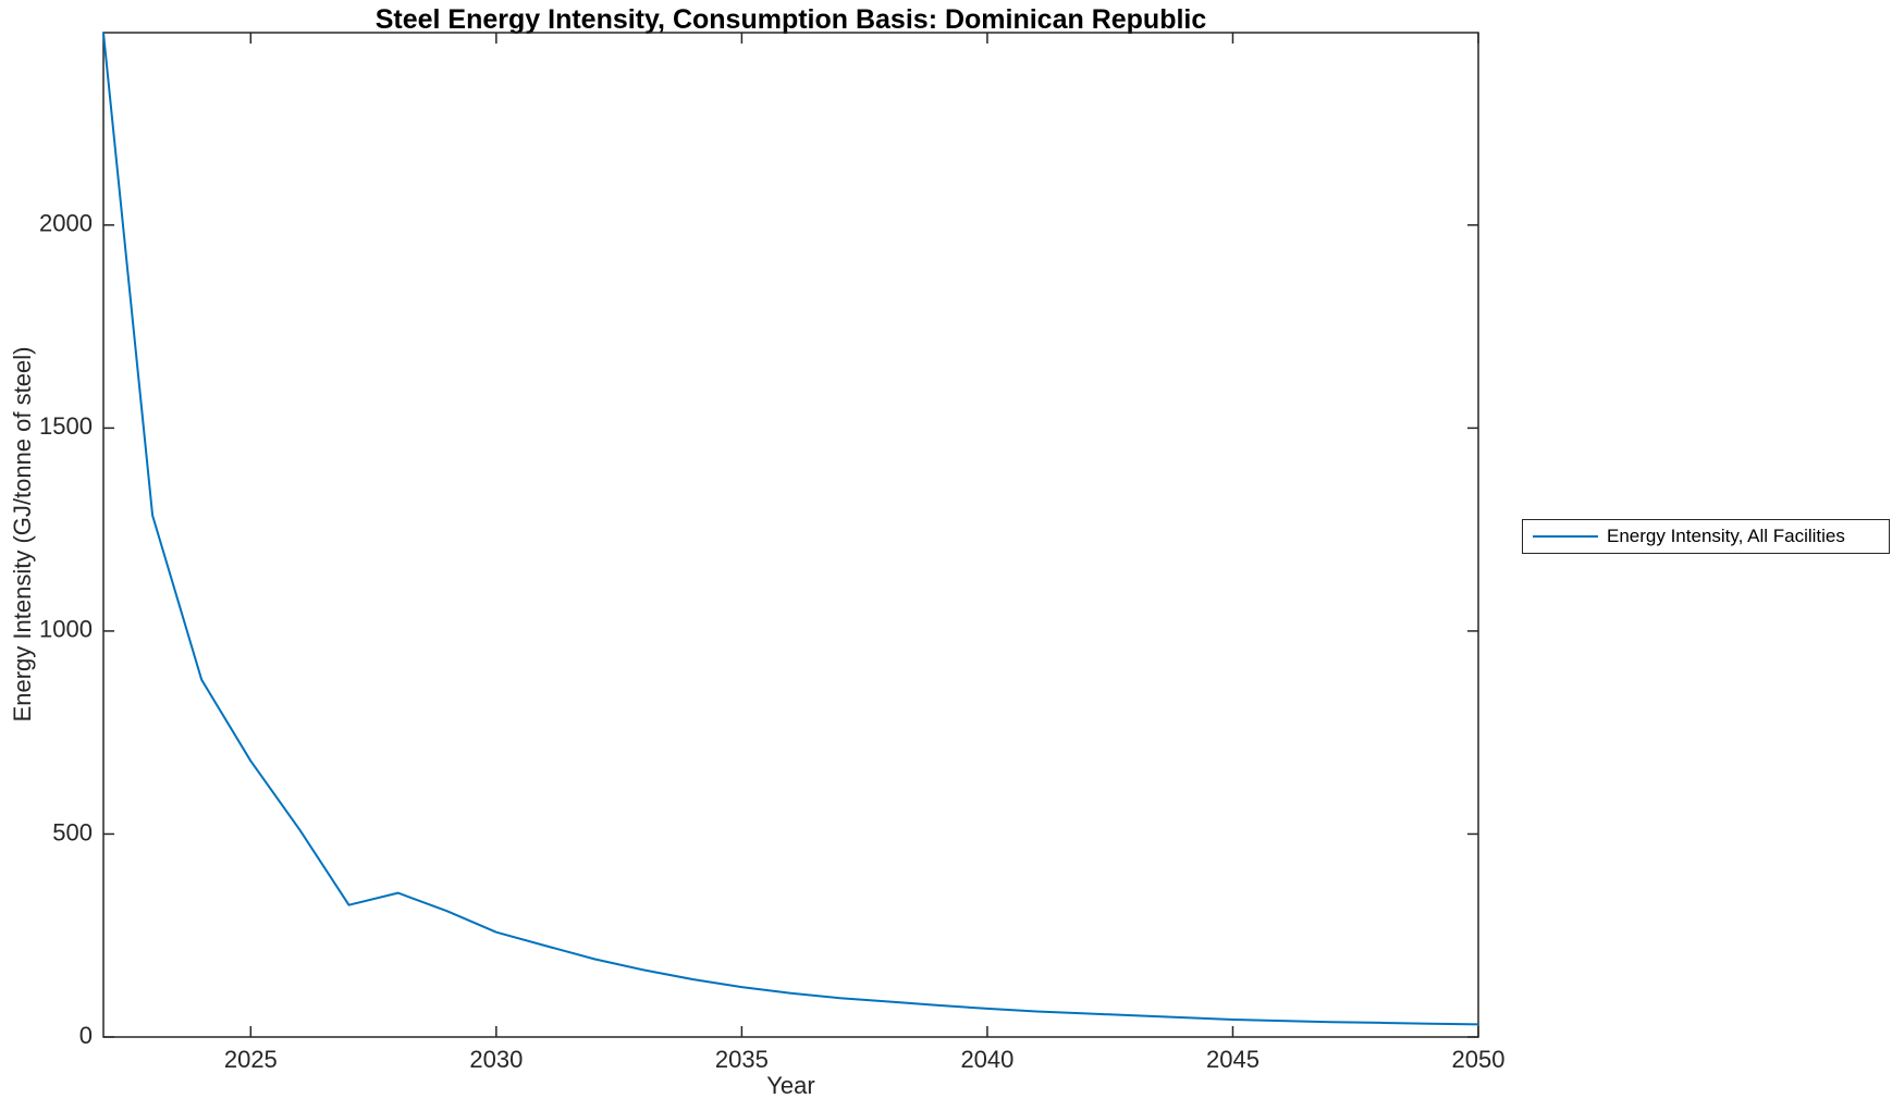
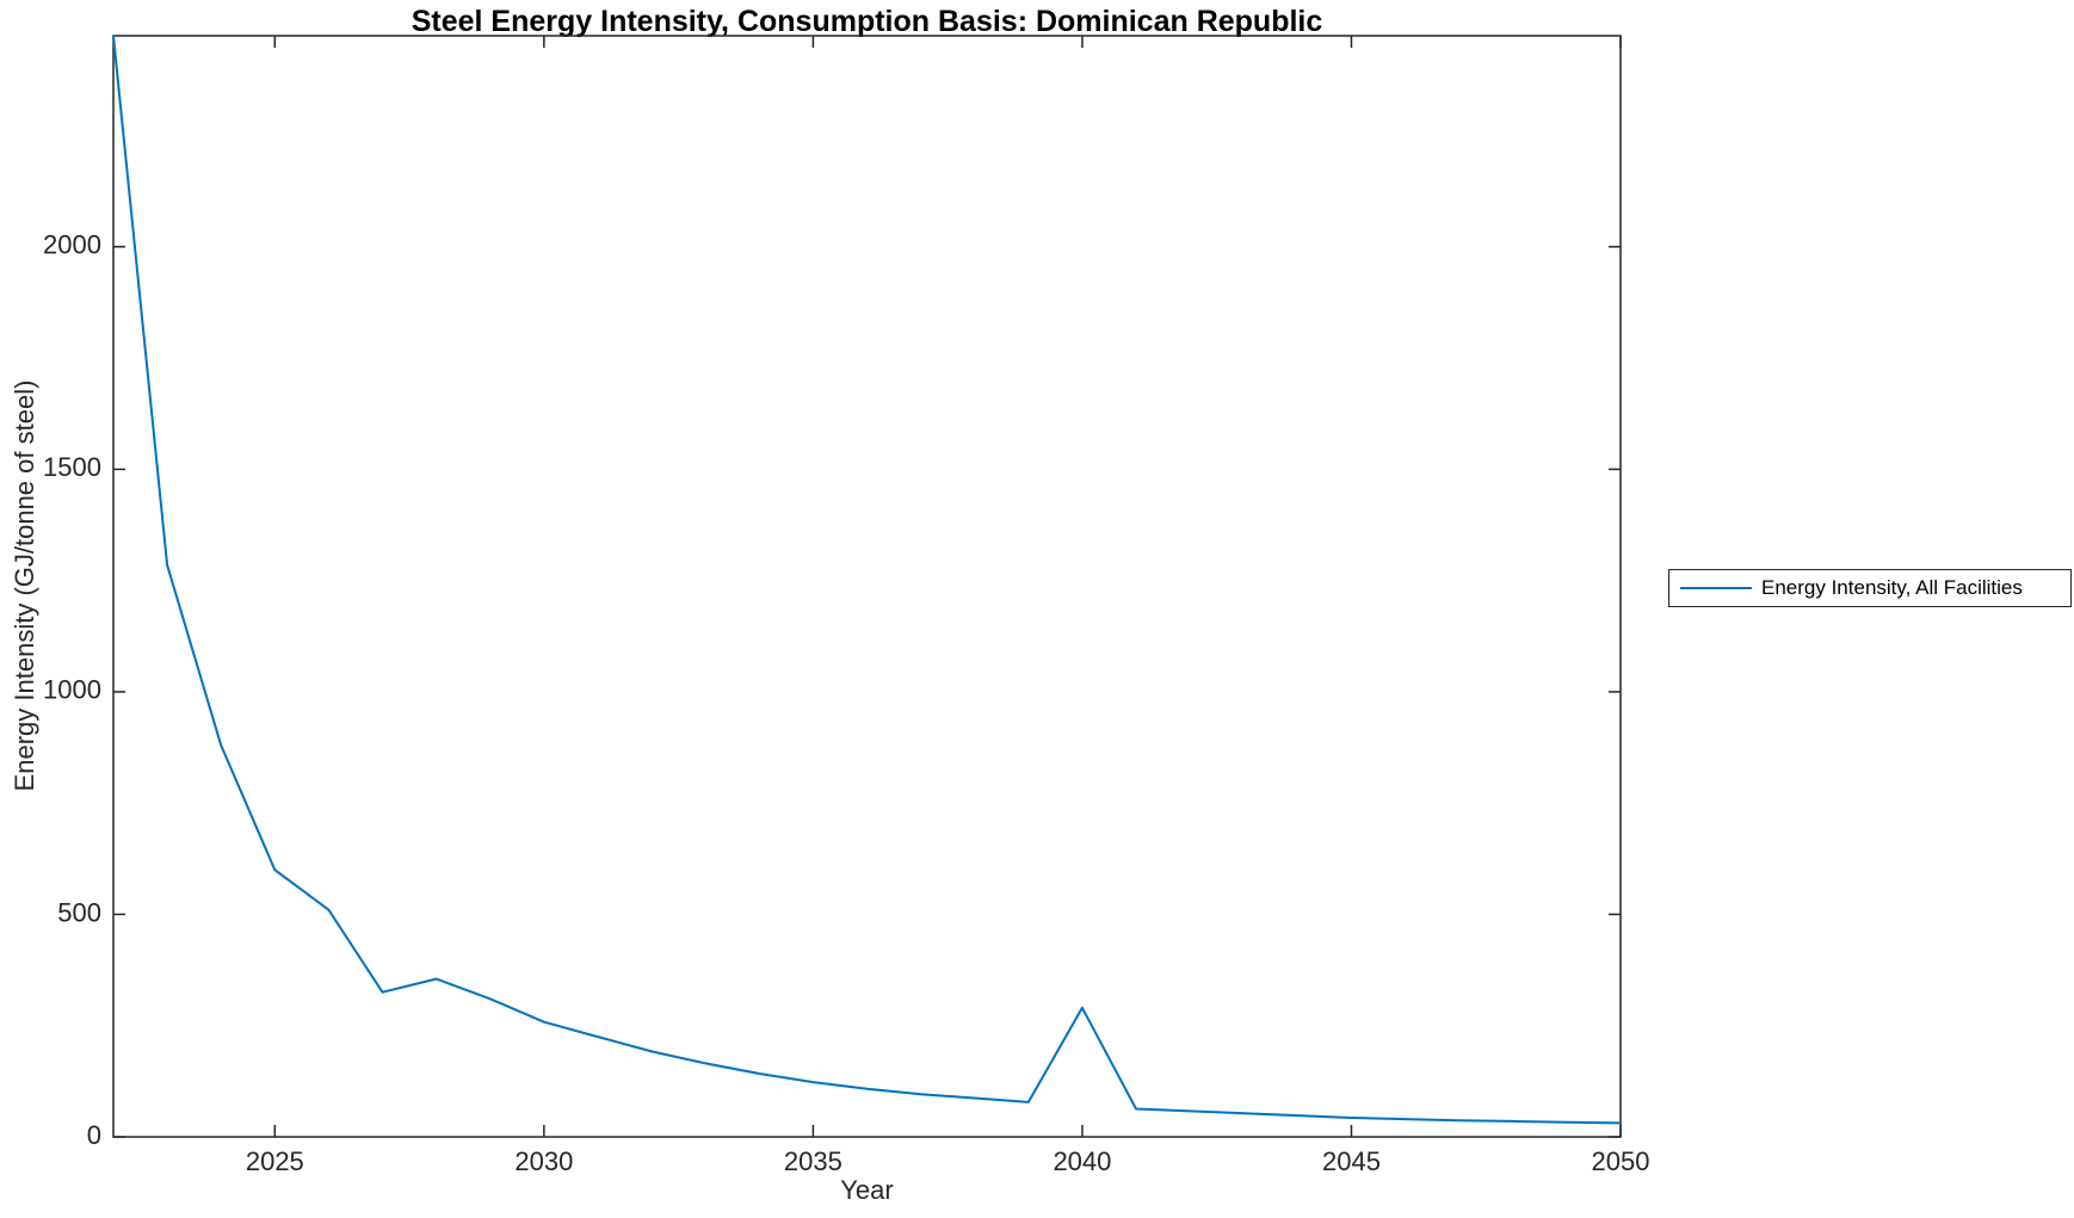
2025: 680 -> 600
2040: 70 -> 290
